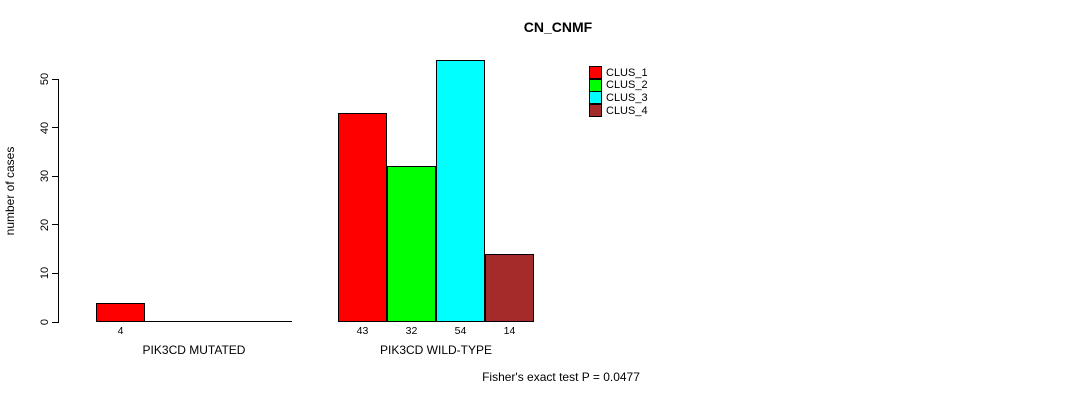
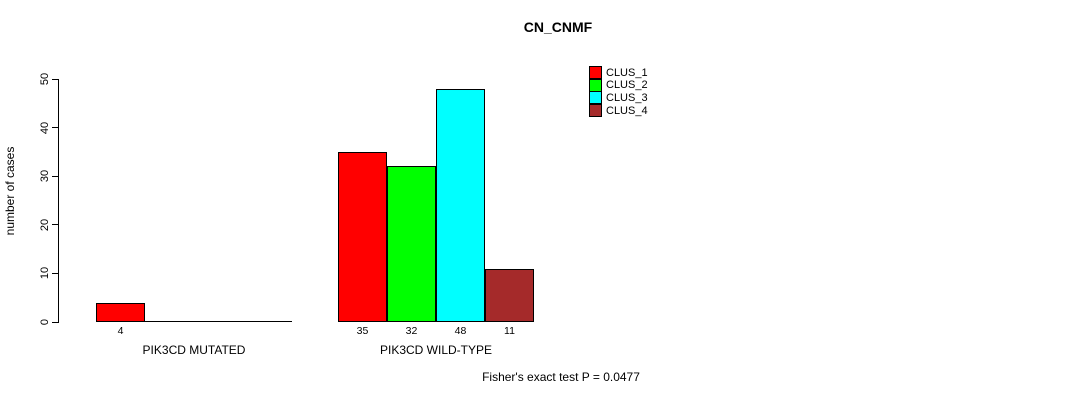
CLUS_1/PIK3CD WILD-TYPE: 43 -> 35
CLUS_3/PIK3CD WILD-TYPE: 54 -> 48
CLUS_4/PIK3CD WILD-TYPE: 14 -> 11
